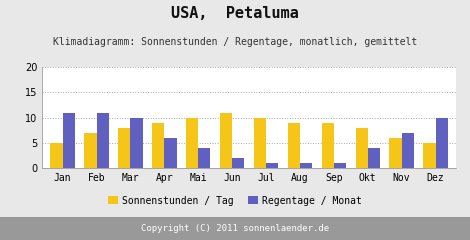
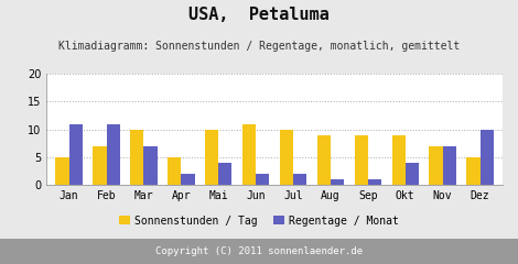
Sonnenstunden / Tag/Mar: 8 -> 10
Regentage / Monat/Mar: 10 -> 7
Sonnenstunden / Tag/Apr: 9 -> 5
Regentage / Monat/Apr: 6 -> 2
Regentage / Monat/Jul: 1 -> 2
Sonnenstunden / Tag/Okt: 8 -> 9
Sonnenstunden / Tag/Nov: 6 -> 7
